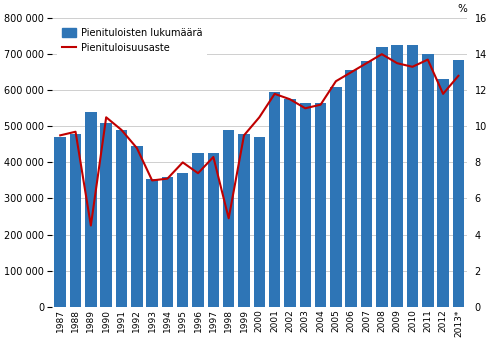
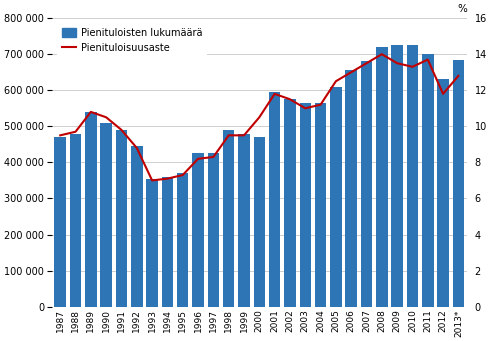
Pienituloisuusaste/1989: 4.5 -> 10.8
Pienituloisuusaste/1995: 8.0 -> 7.3
Pienituloisuusaste/1996: 7.4 -> 8.2
Pienituloisuusaste/1998: 4.9 -> 9.5
